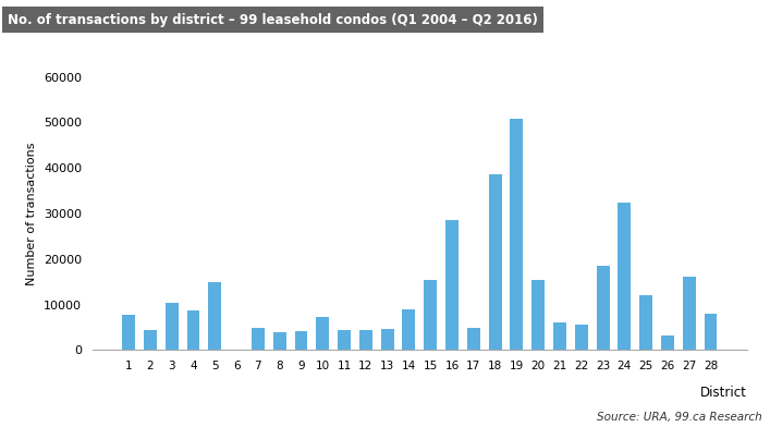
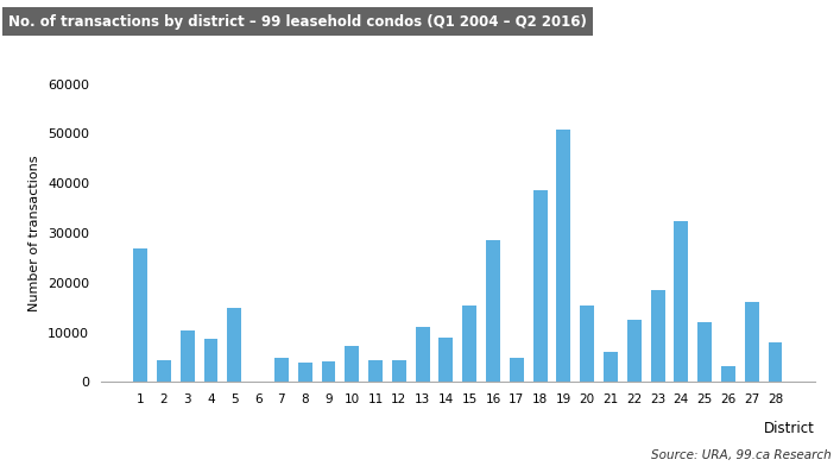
1: 7800 -> 27000
13: 4700 -> 11000
22: 5700 -> 12500
